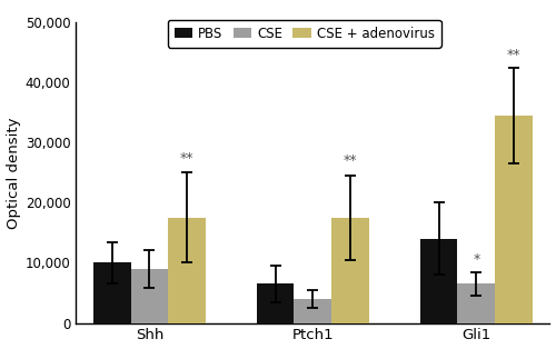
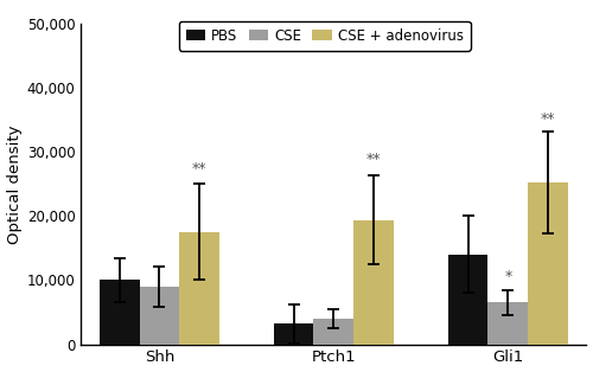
PBS/Ptch1: 6,500 -> 3,200
CSE + adenovirus/Ptch1: 17,500 -> 19,400
CSE + adenovirus/Gli1: 34,500 -> 25,200
